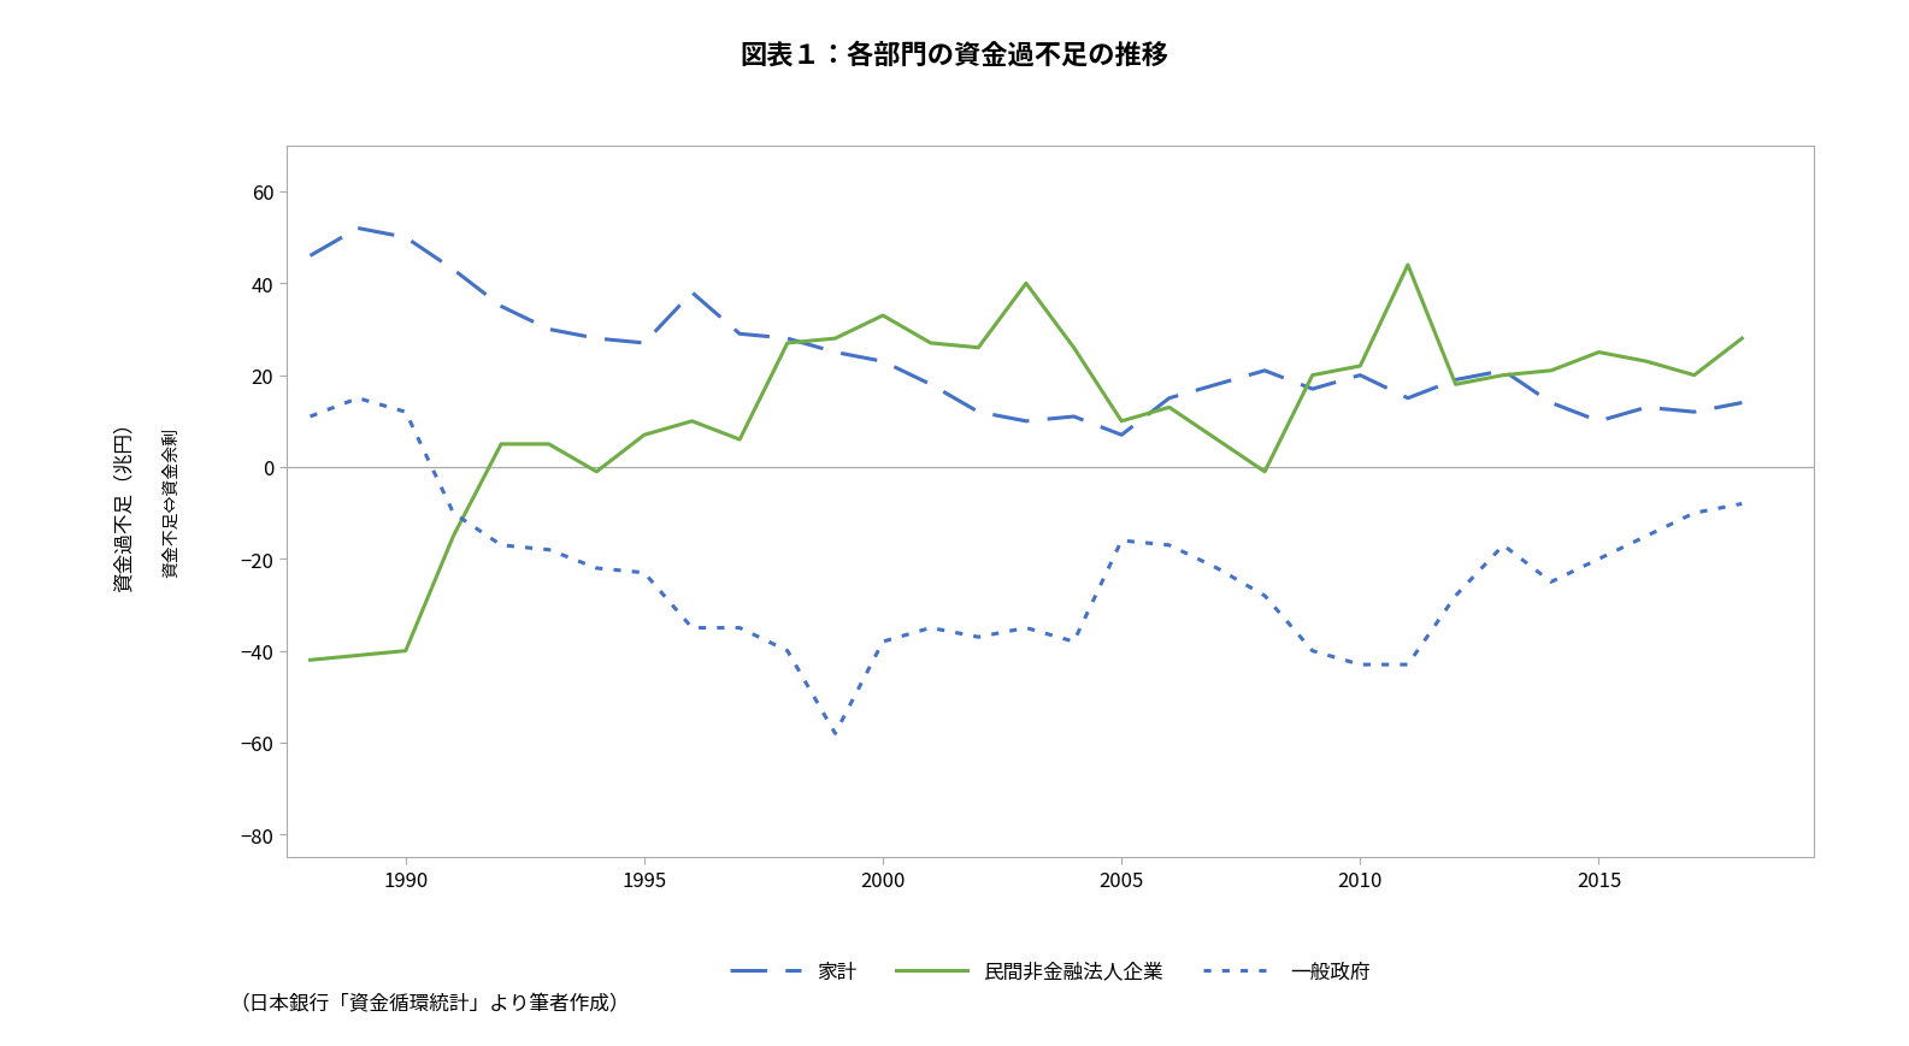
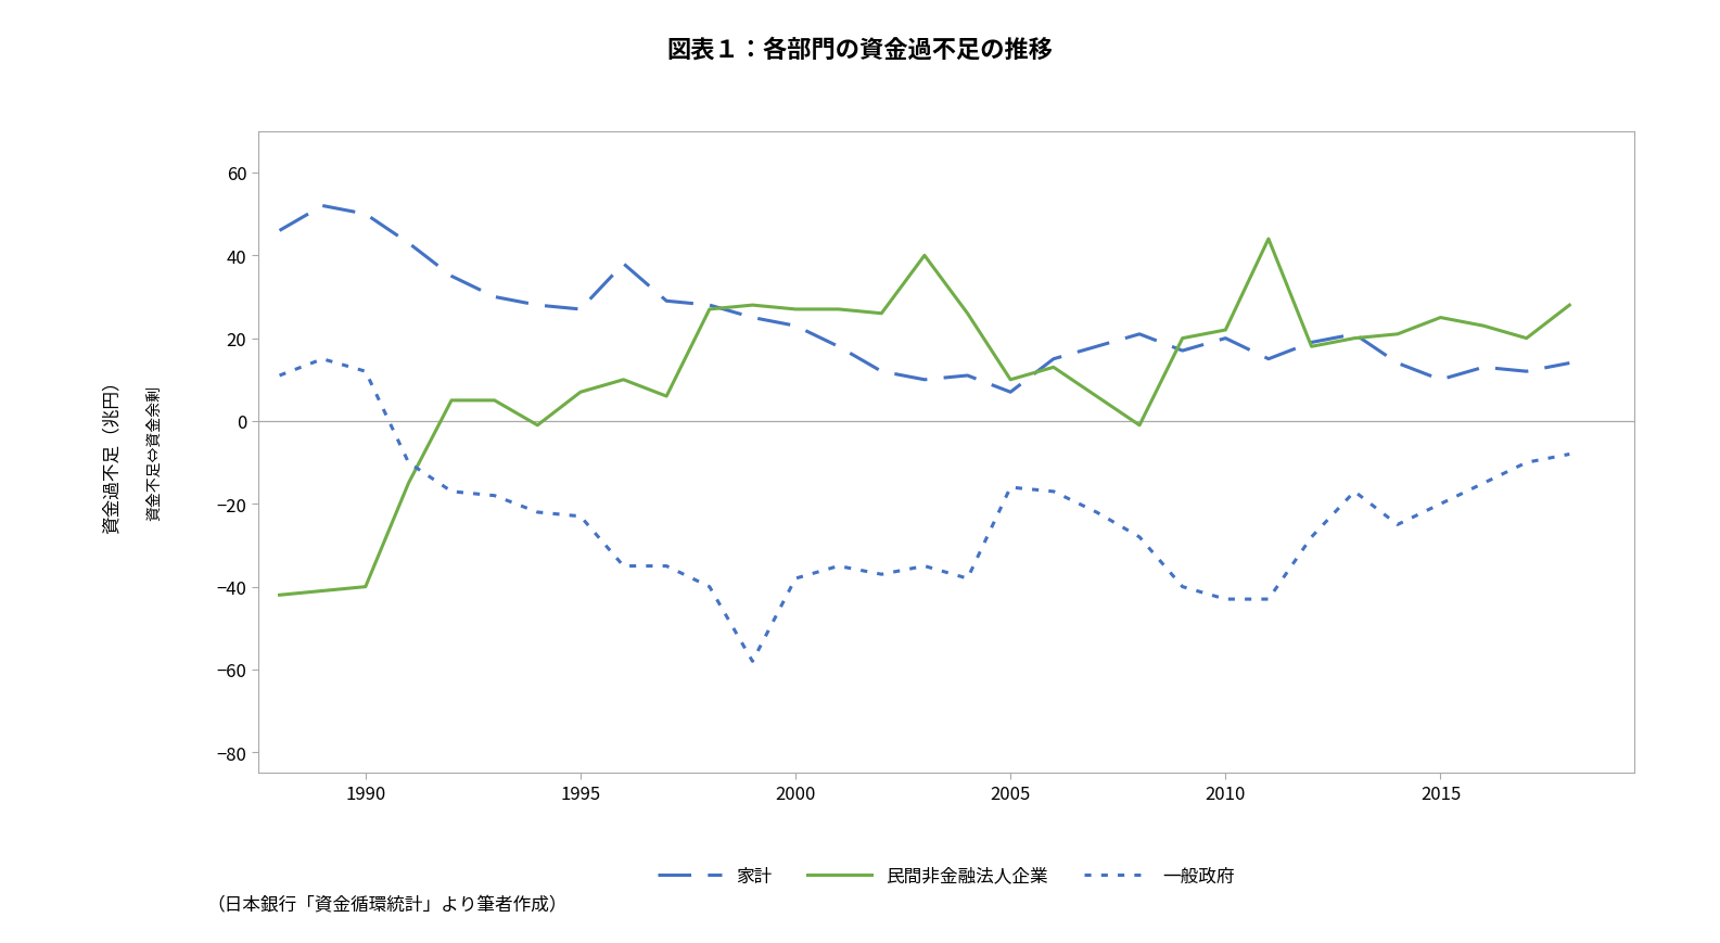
民間非金融法人企業/2000: 33 -> 27
